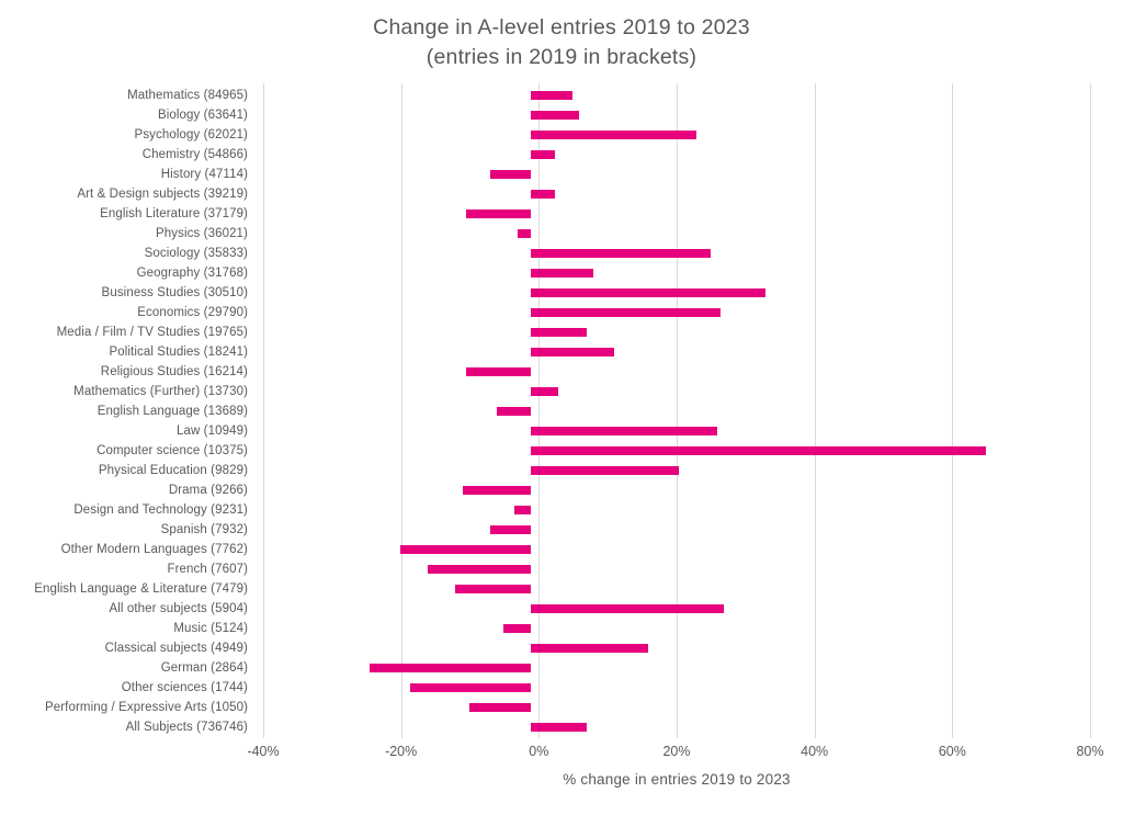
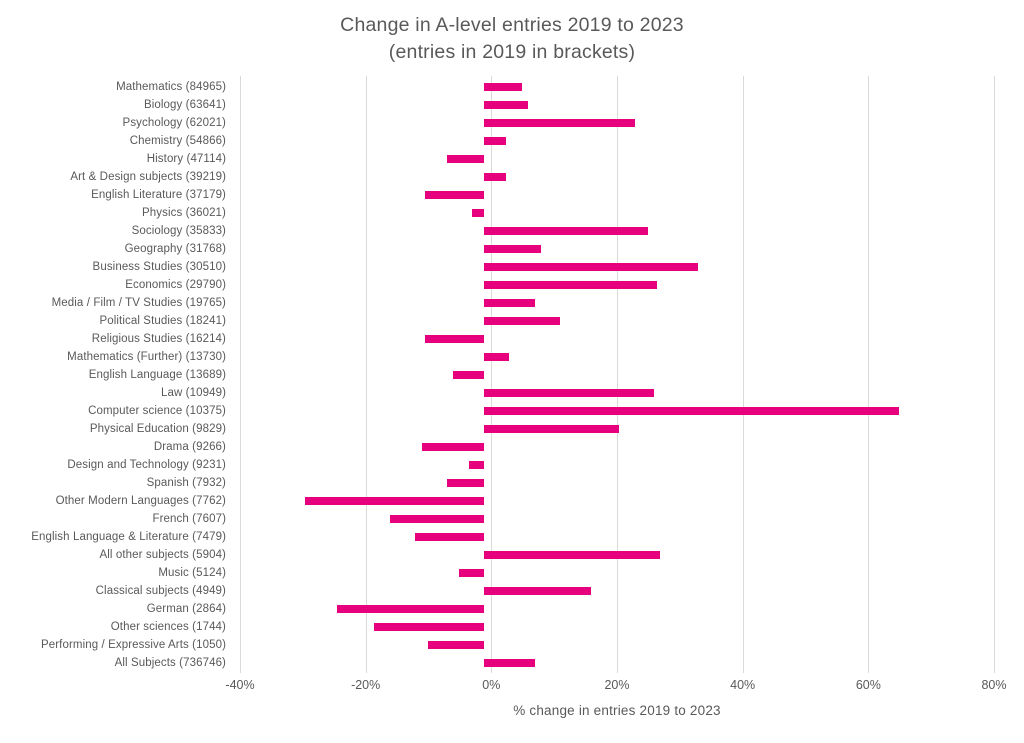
Other Modern Languages (7762): -19% -> -28%
